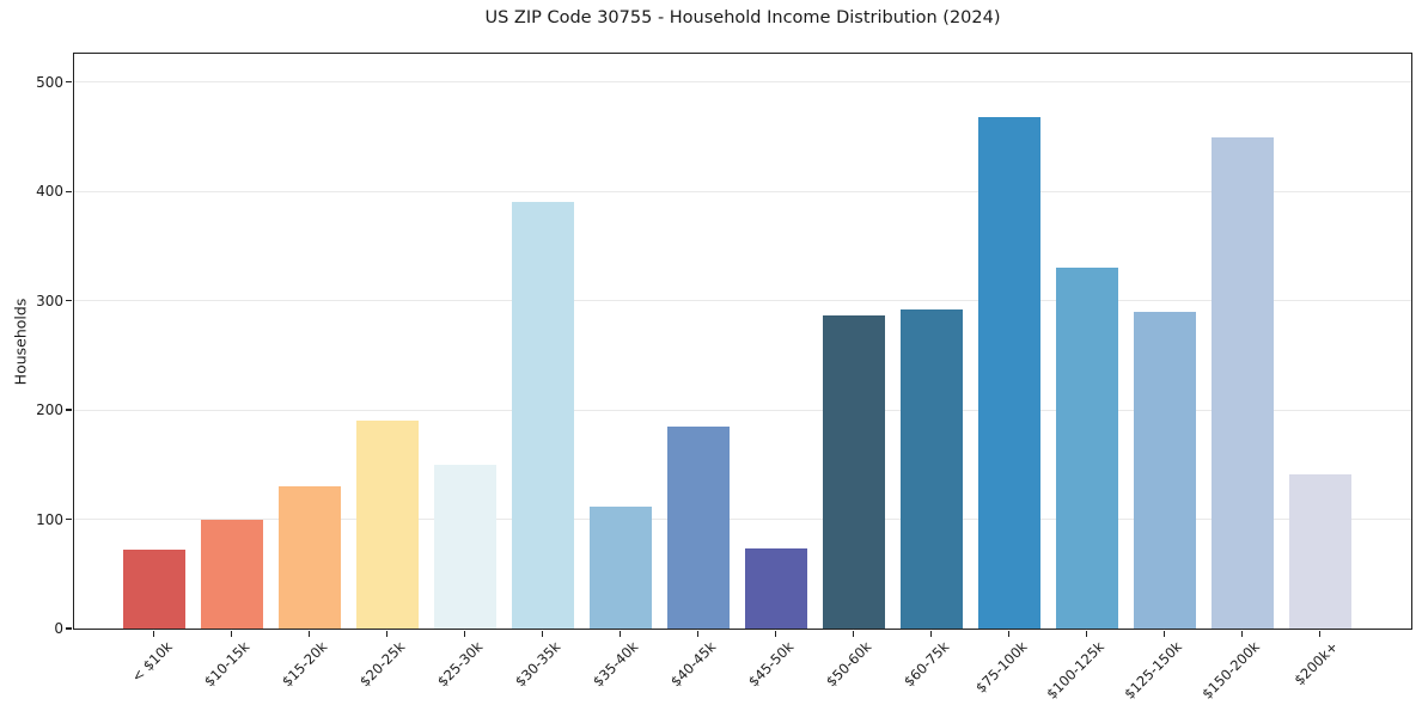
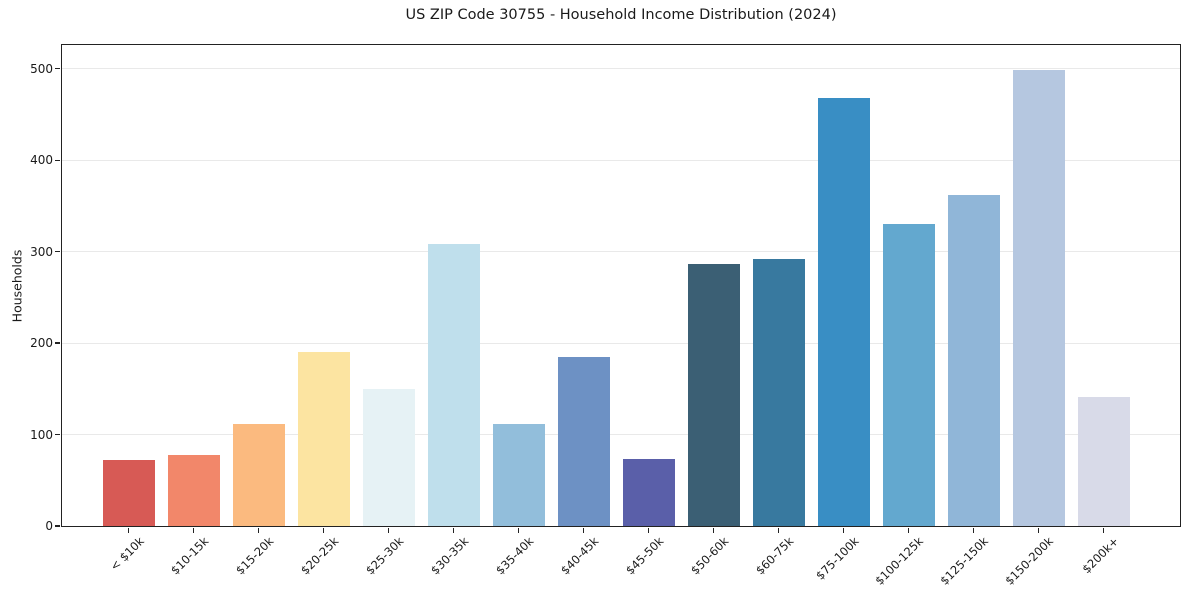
$10-15k: 100 -> 80
$15-20k: 130 -> 110
$30-35k: 390 -> 310
$125-150k: 290 -> 360
$150-200k: 450 -> 500
